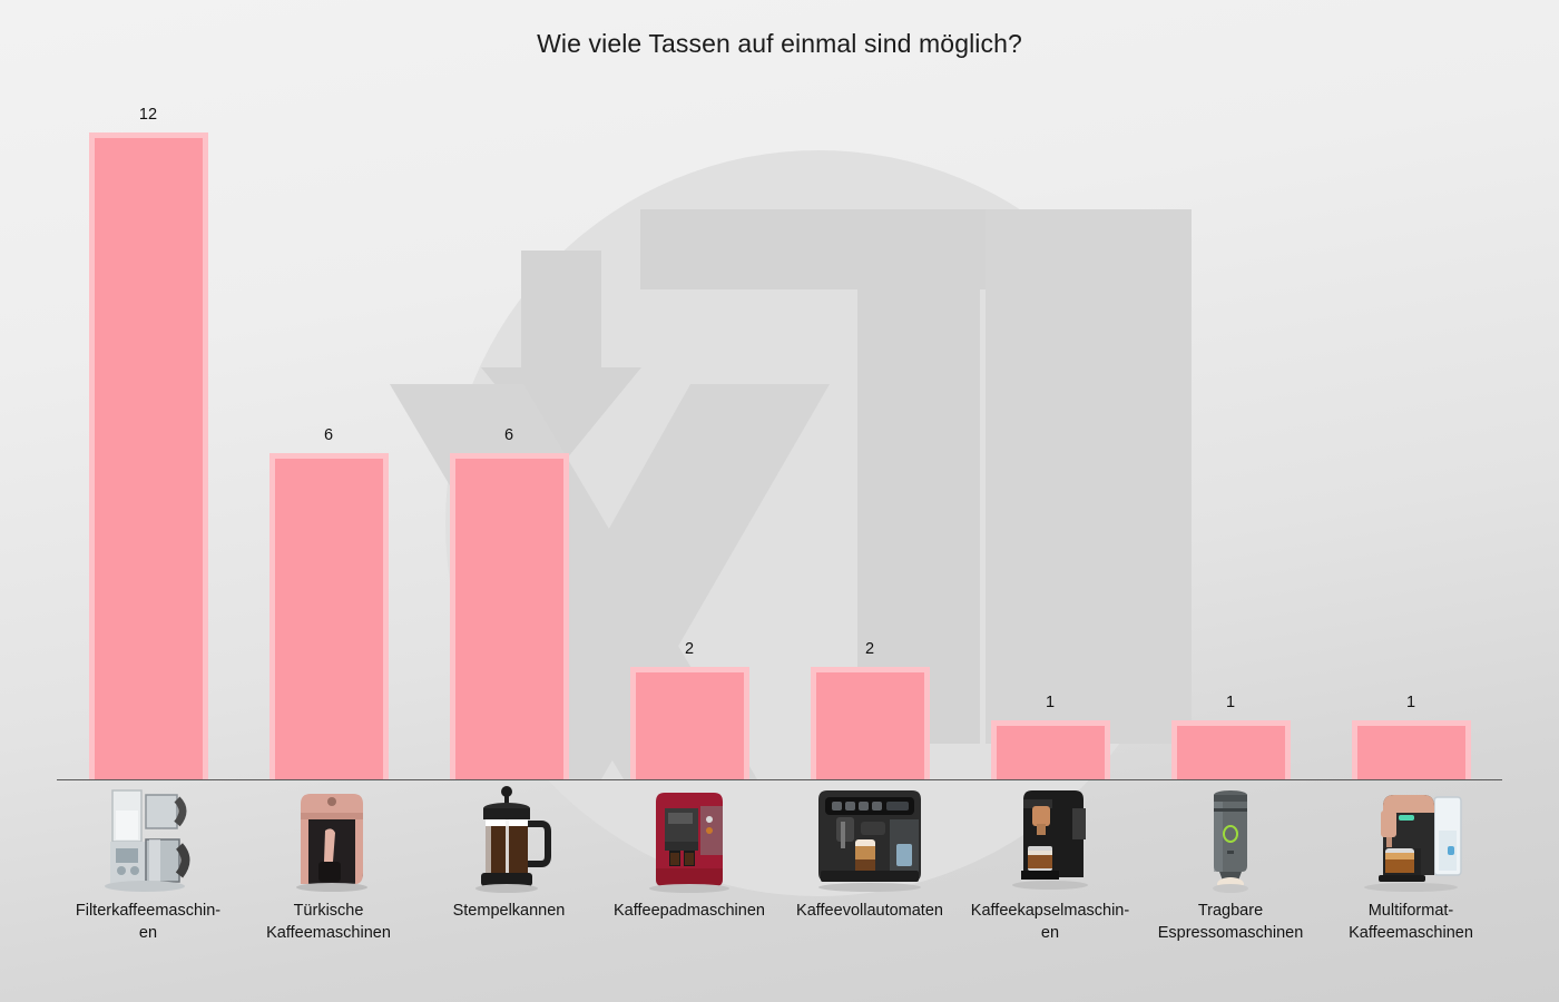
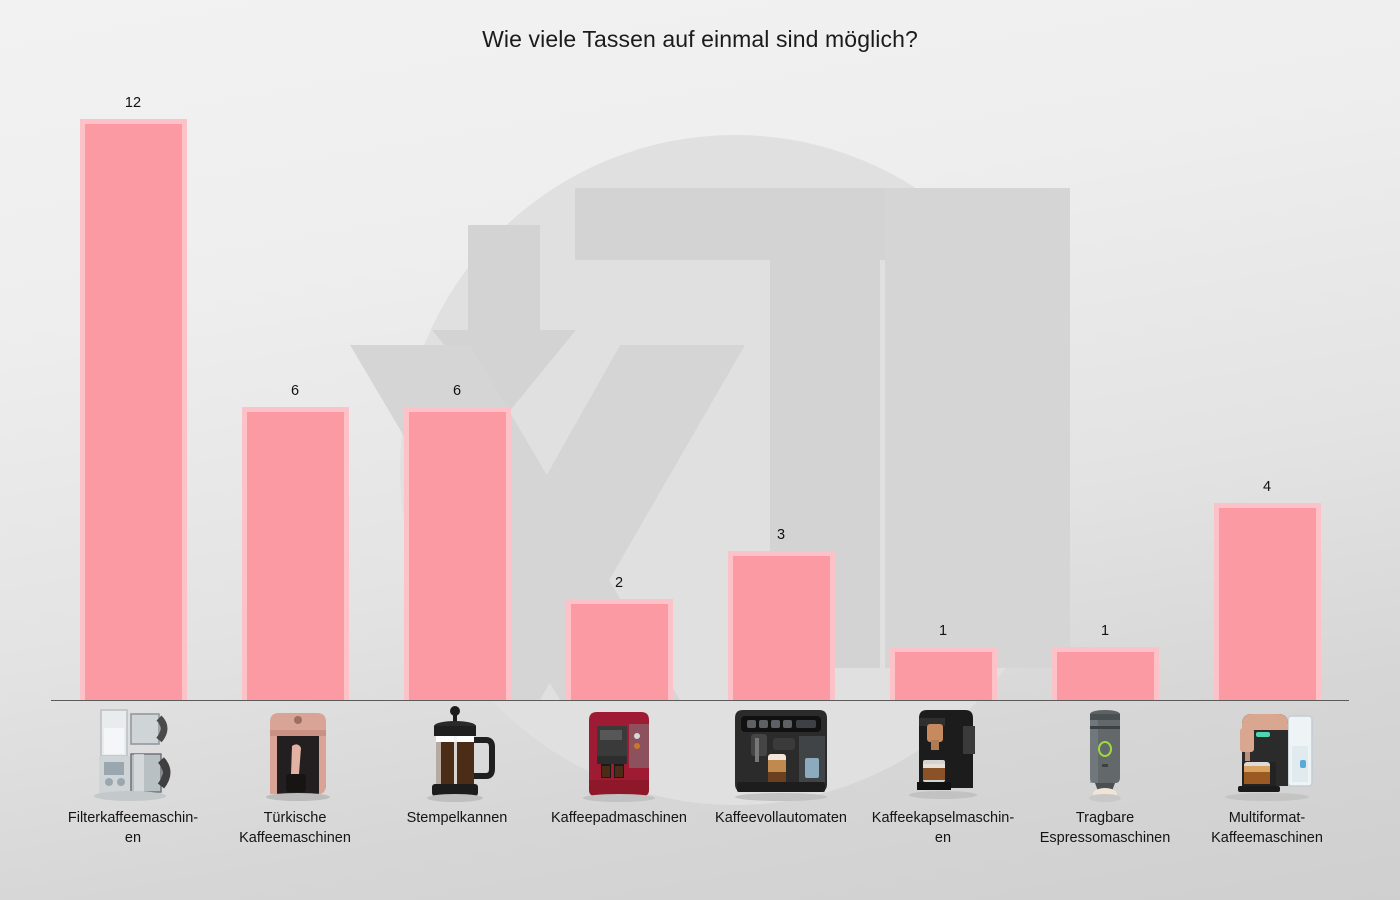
Kaffeevollautomaten: 2 -> 3
Multiformat- Kaffeemaschinen: 1 -> 4
